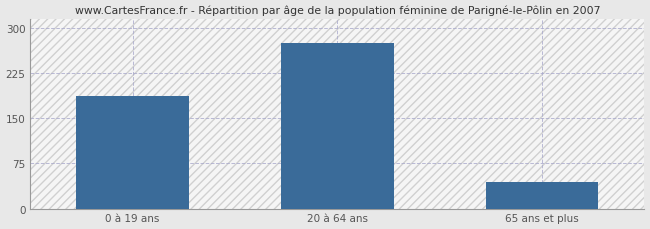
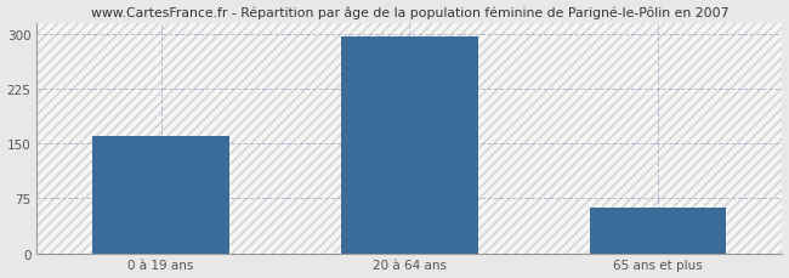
0 à 19 ans: 186 -> 160
20 à 64 ans: 274 -> 296
65 ans et plus: 44 -> 63
